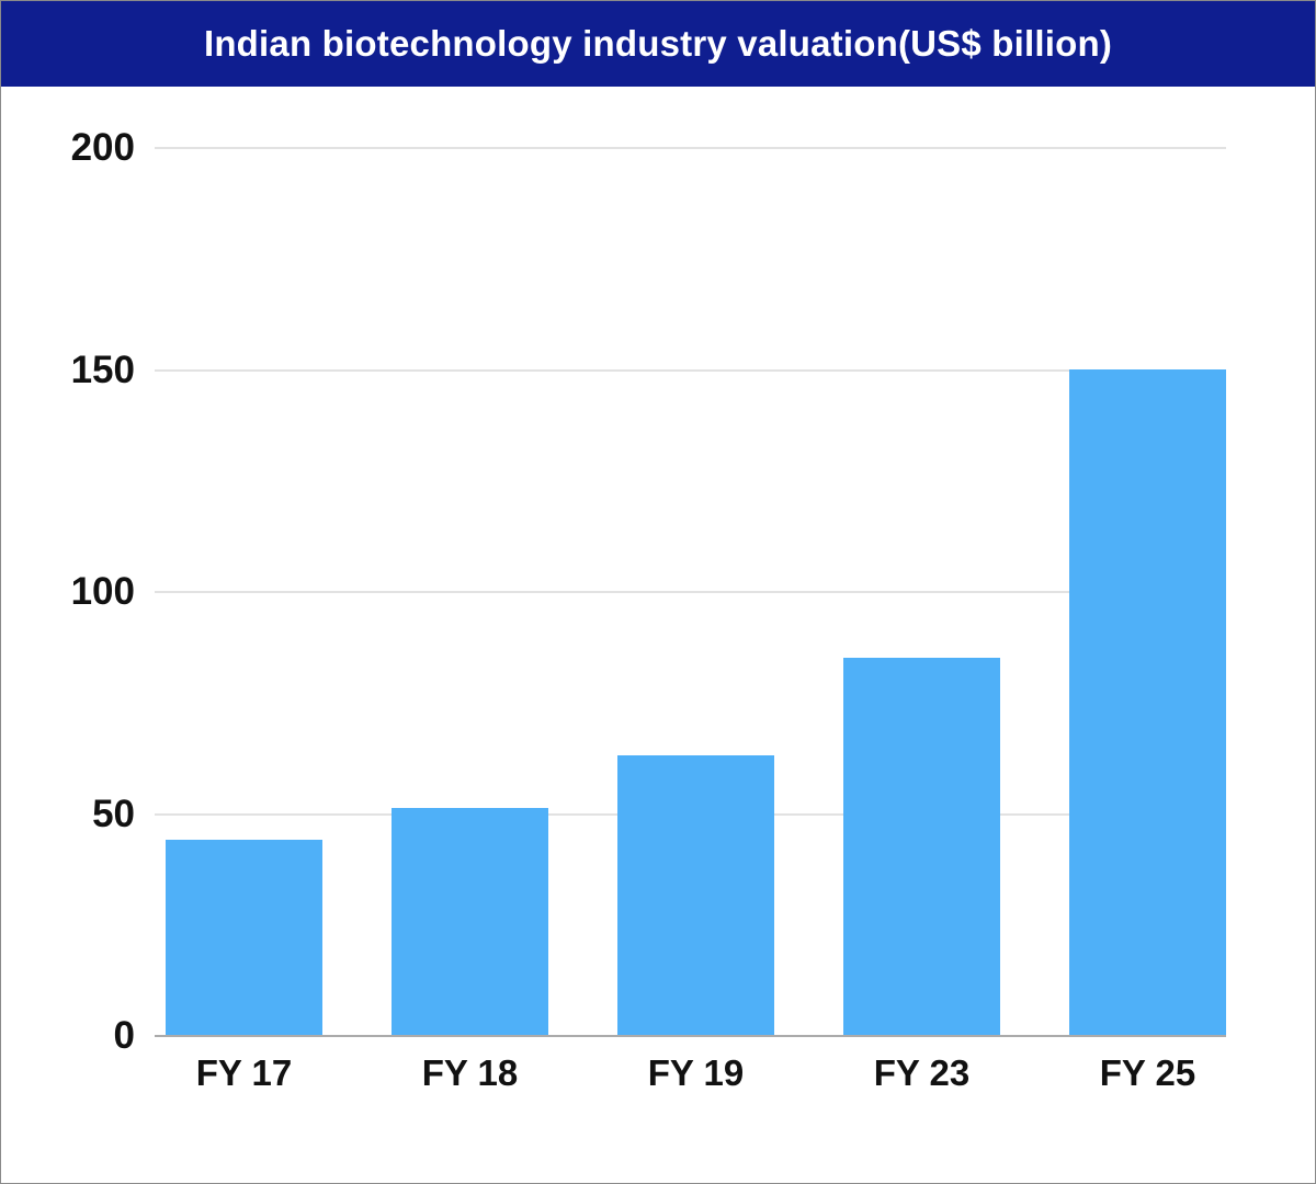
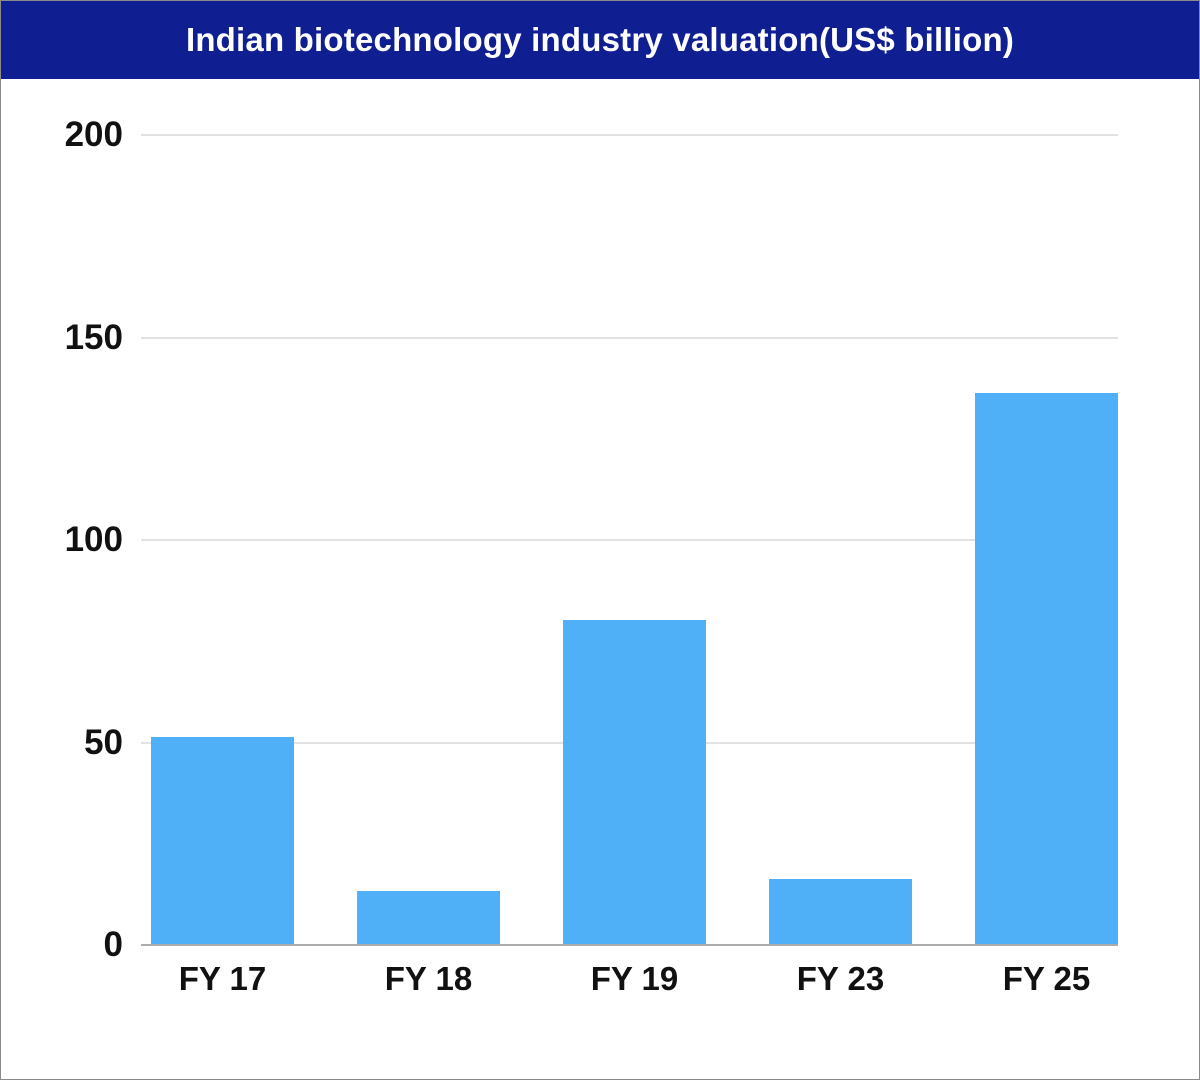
FY 17: 44 -> 51
FY 18: 51 -> 13
FY 19: 63 -> 80
FY 23: 85 -> 16
FY 25: 150 -> 136
